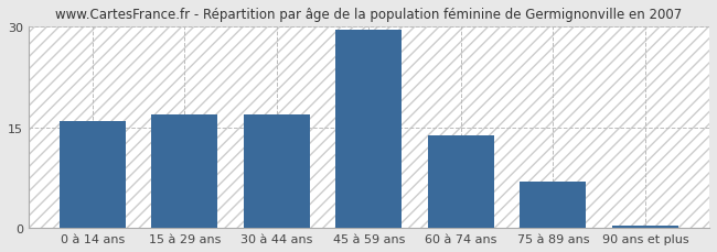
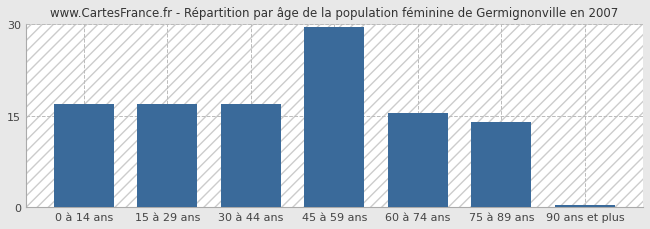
0 à 14 ans: 16.0 -> 17.0
60 à 74 ans: 13.8 -> 15.5
75 à 89 ans: 7.0 -> 14.0
